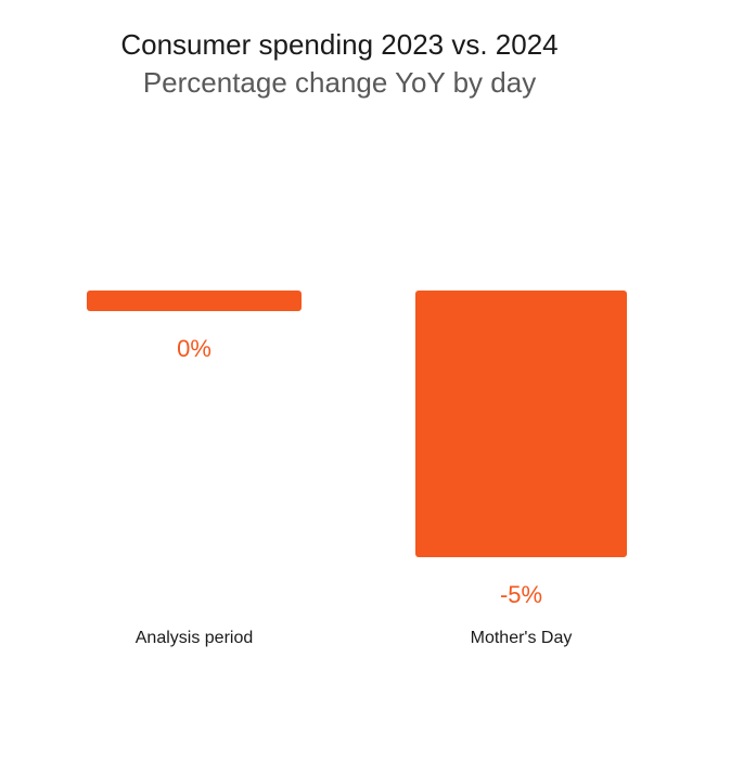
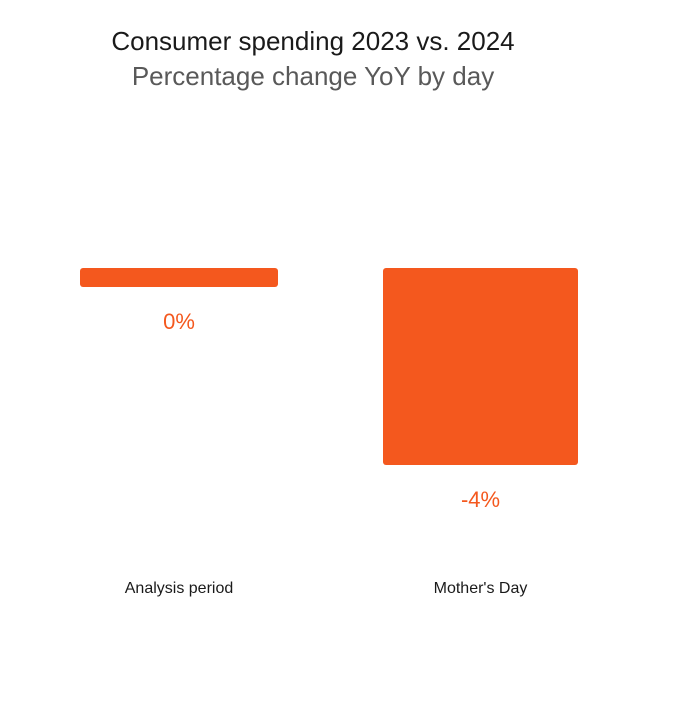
Mother's Day: -5% -> -4%
